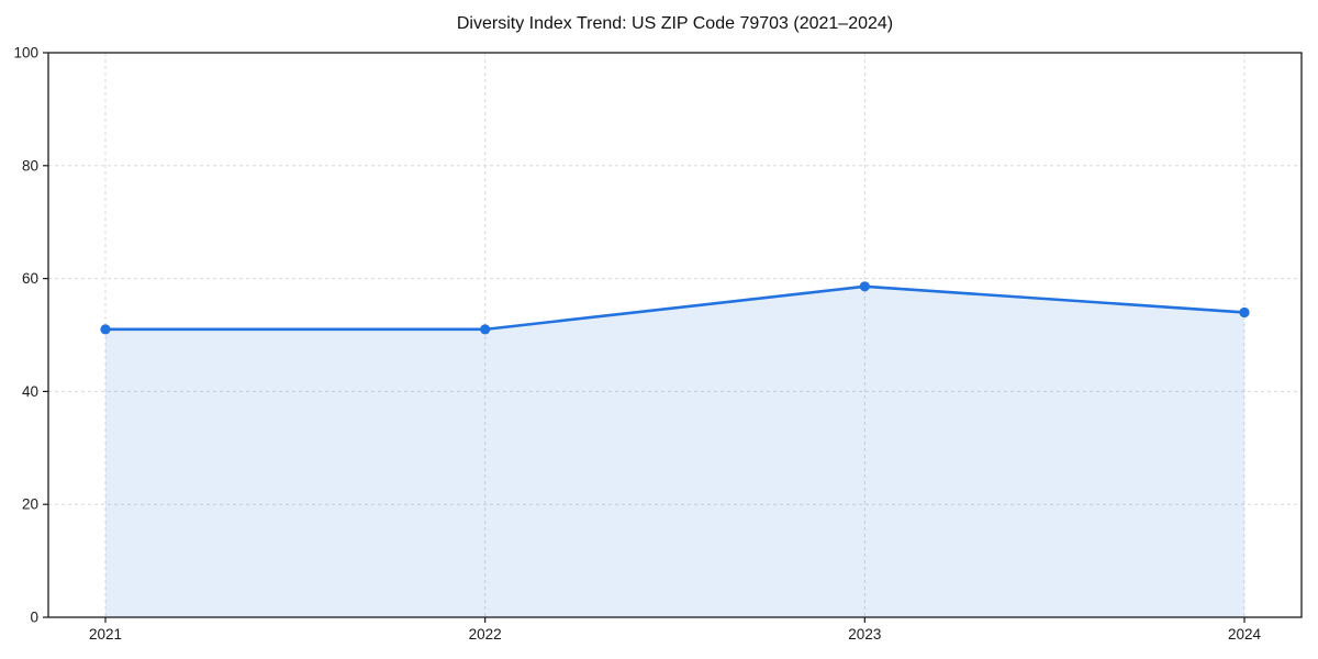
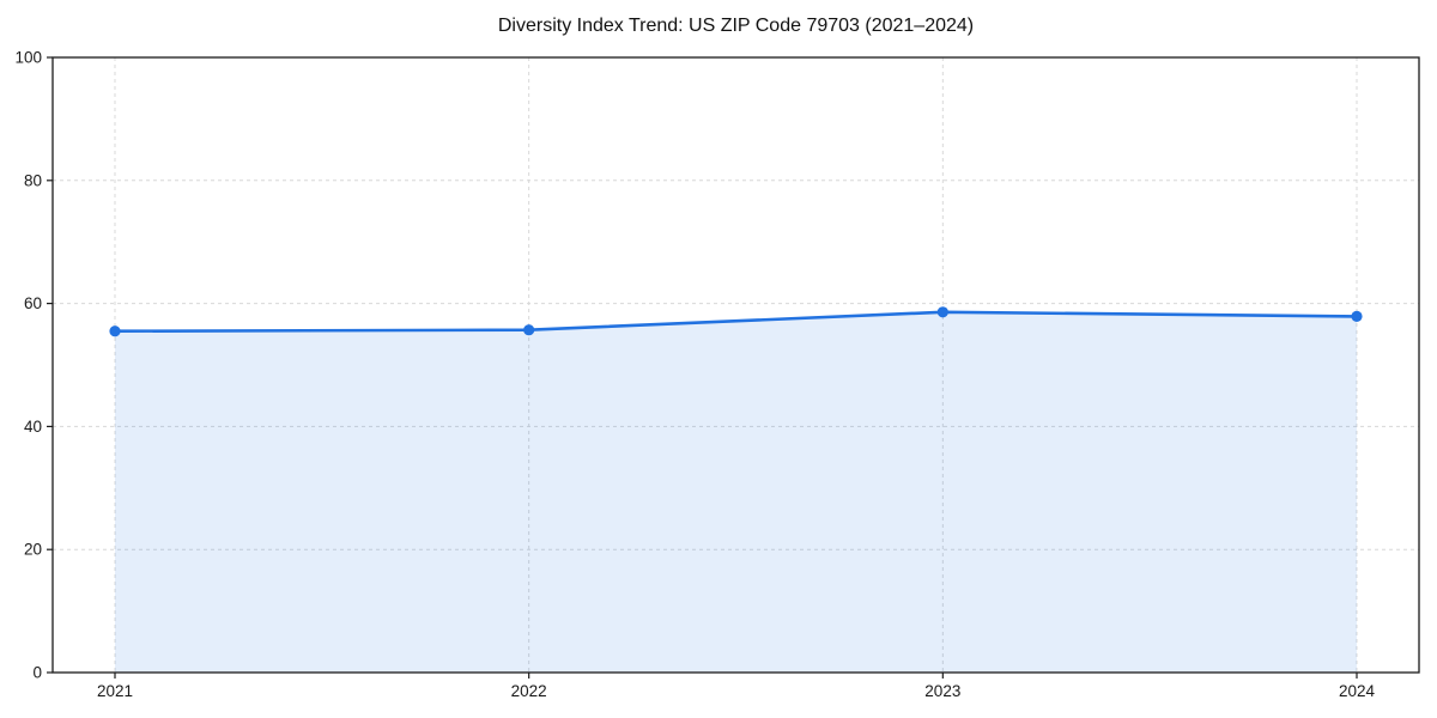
2021: 51 -> 56
2022: 51 -> 56
2024: 54 -> 58
